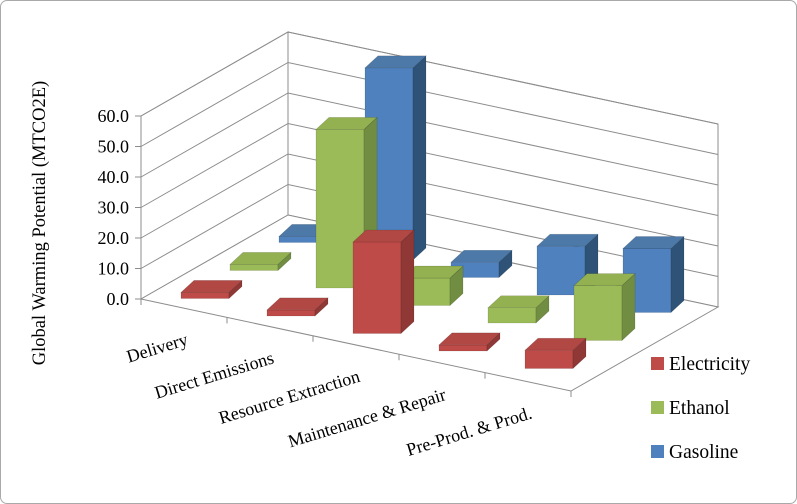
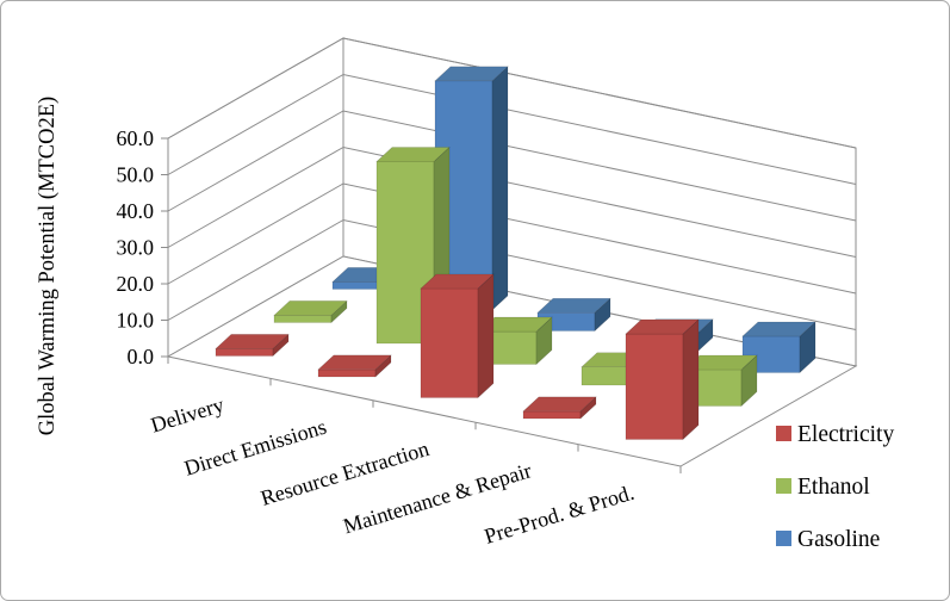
Ethanol/Direct Emissions: 52 -> 50
Gasoline/Maintenance & Repair: 16 -> 5
Electricity/Pre-Prod. & Prod.: 6 -> 29
Ethanol/Pre-Prod. & Prod.: 18 -> 10
Gasoline/Pre-Prod. & Prod.: 21 -> 10
